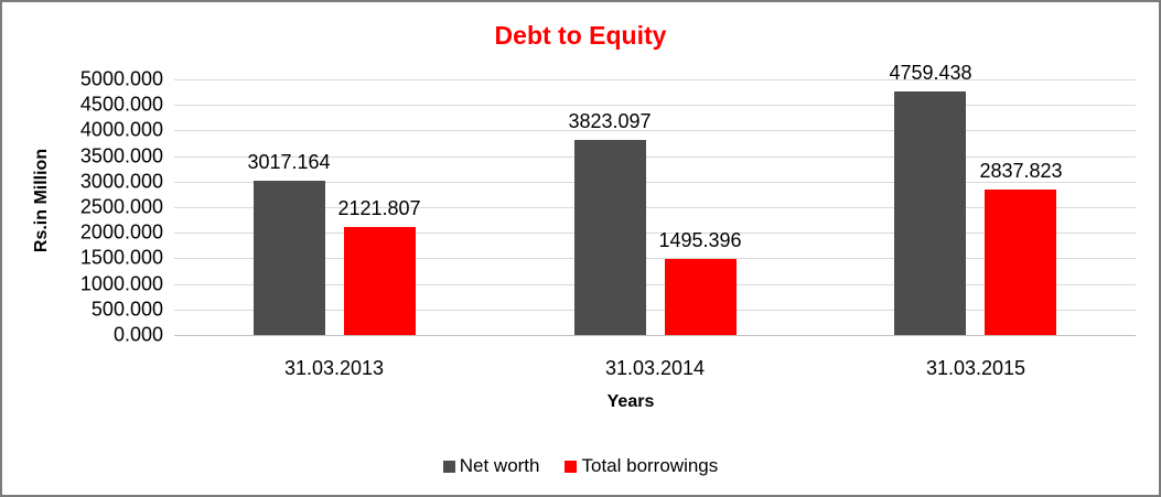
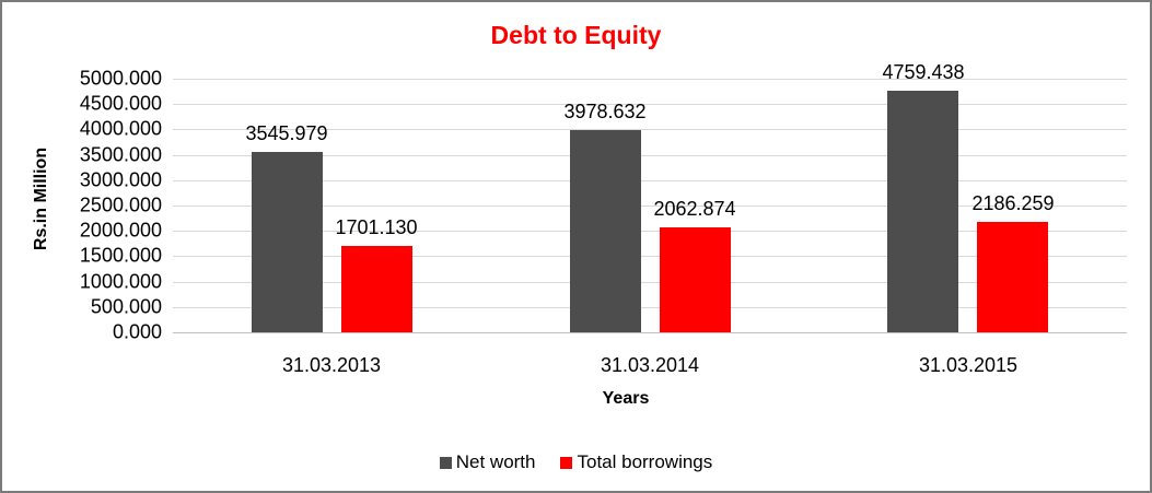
Net worth/31.03.2013: 3017.164 -> 3545.979
Total borrowings/31.03.2013: 2121.807 -> 1701.130
Net worth/31.03.2014: 3823.097 -> 3978.632
Total borrowings/31.03.2014: 1495.396 -> 2062.874
Total borrowings/31.03.2015: 2837.823 -> 2186.259
